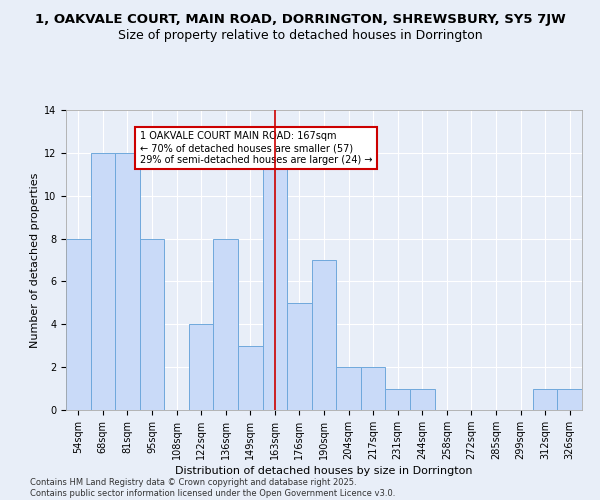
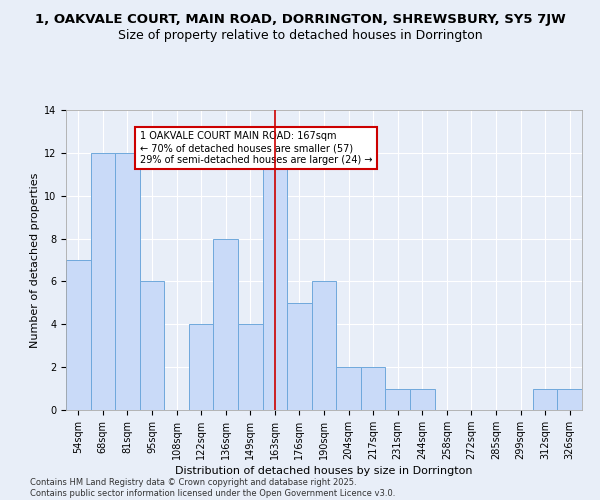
54sqm: 8 -> 7
95sqm: 8 -> 6
149sqm: 3 -> 4
190sqm: 7 -> 6
